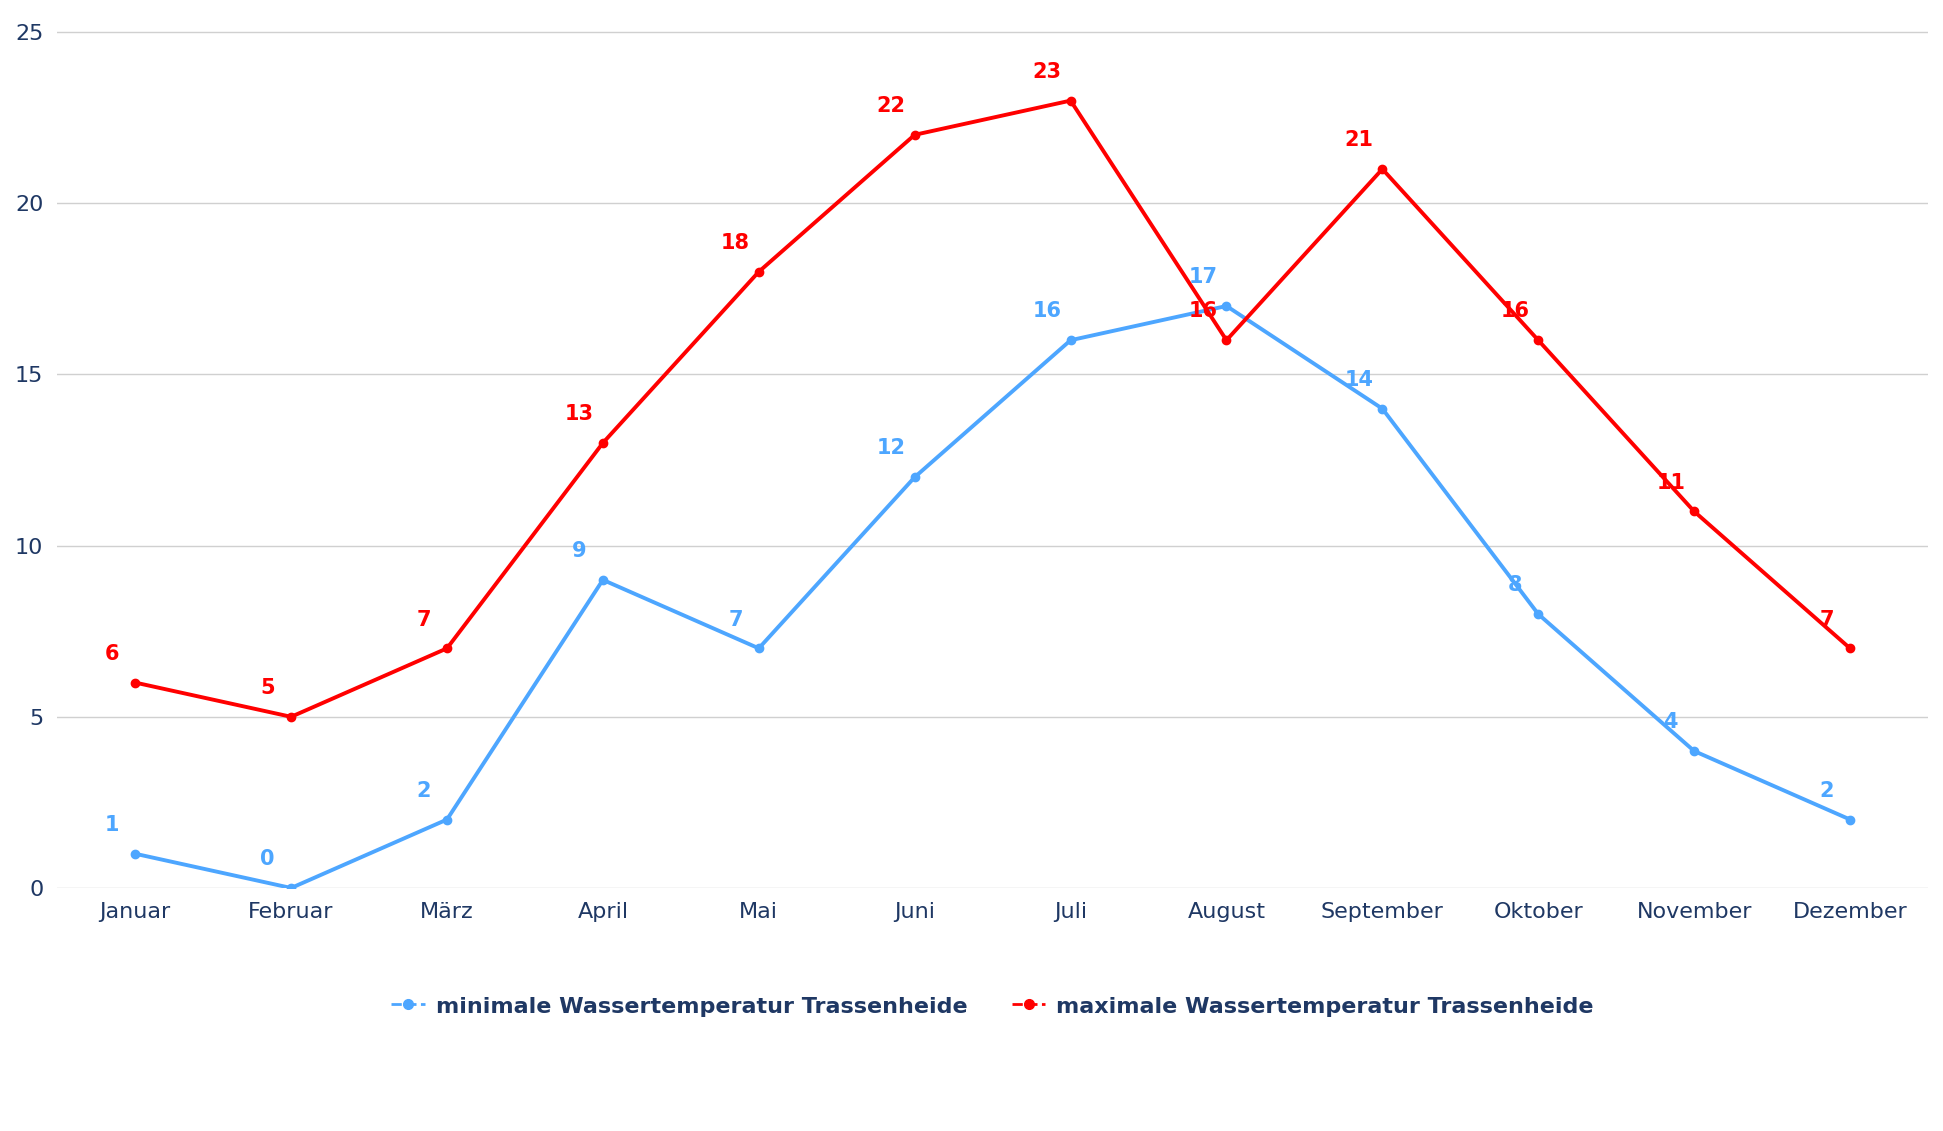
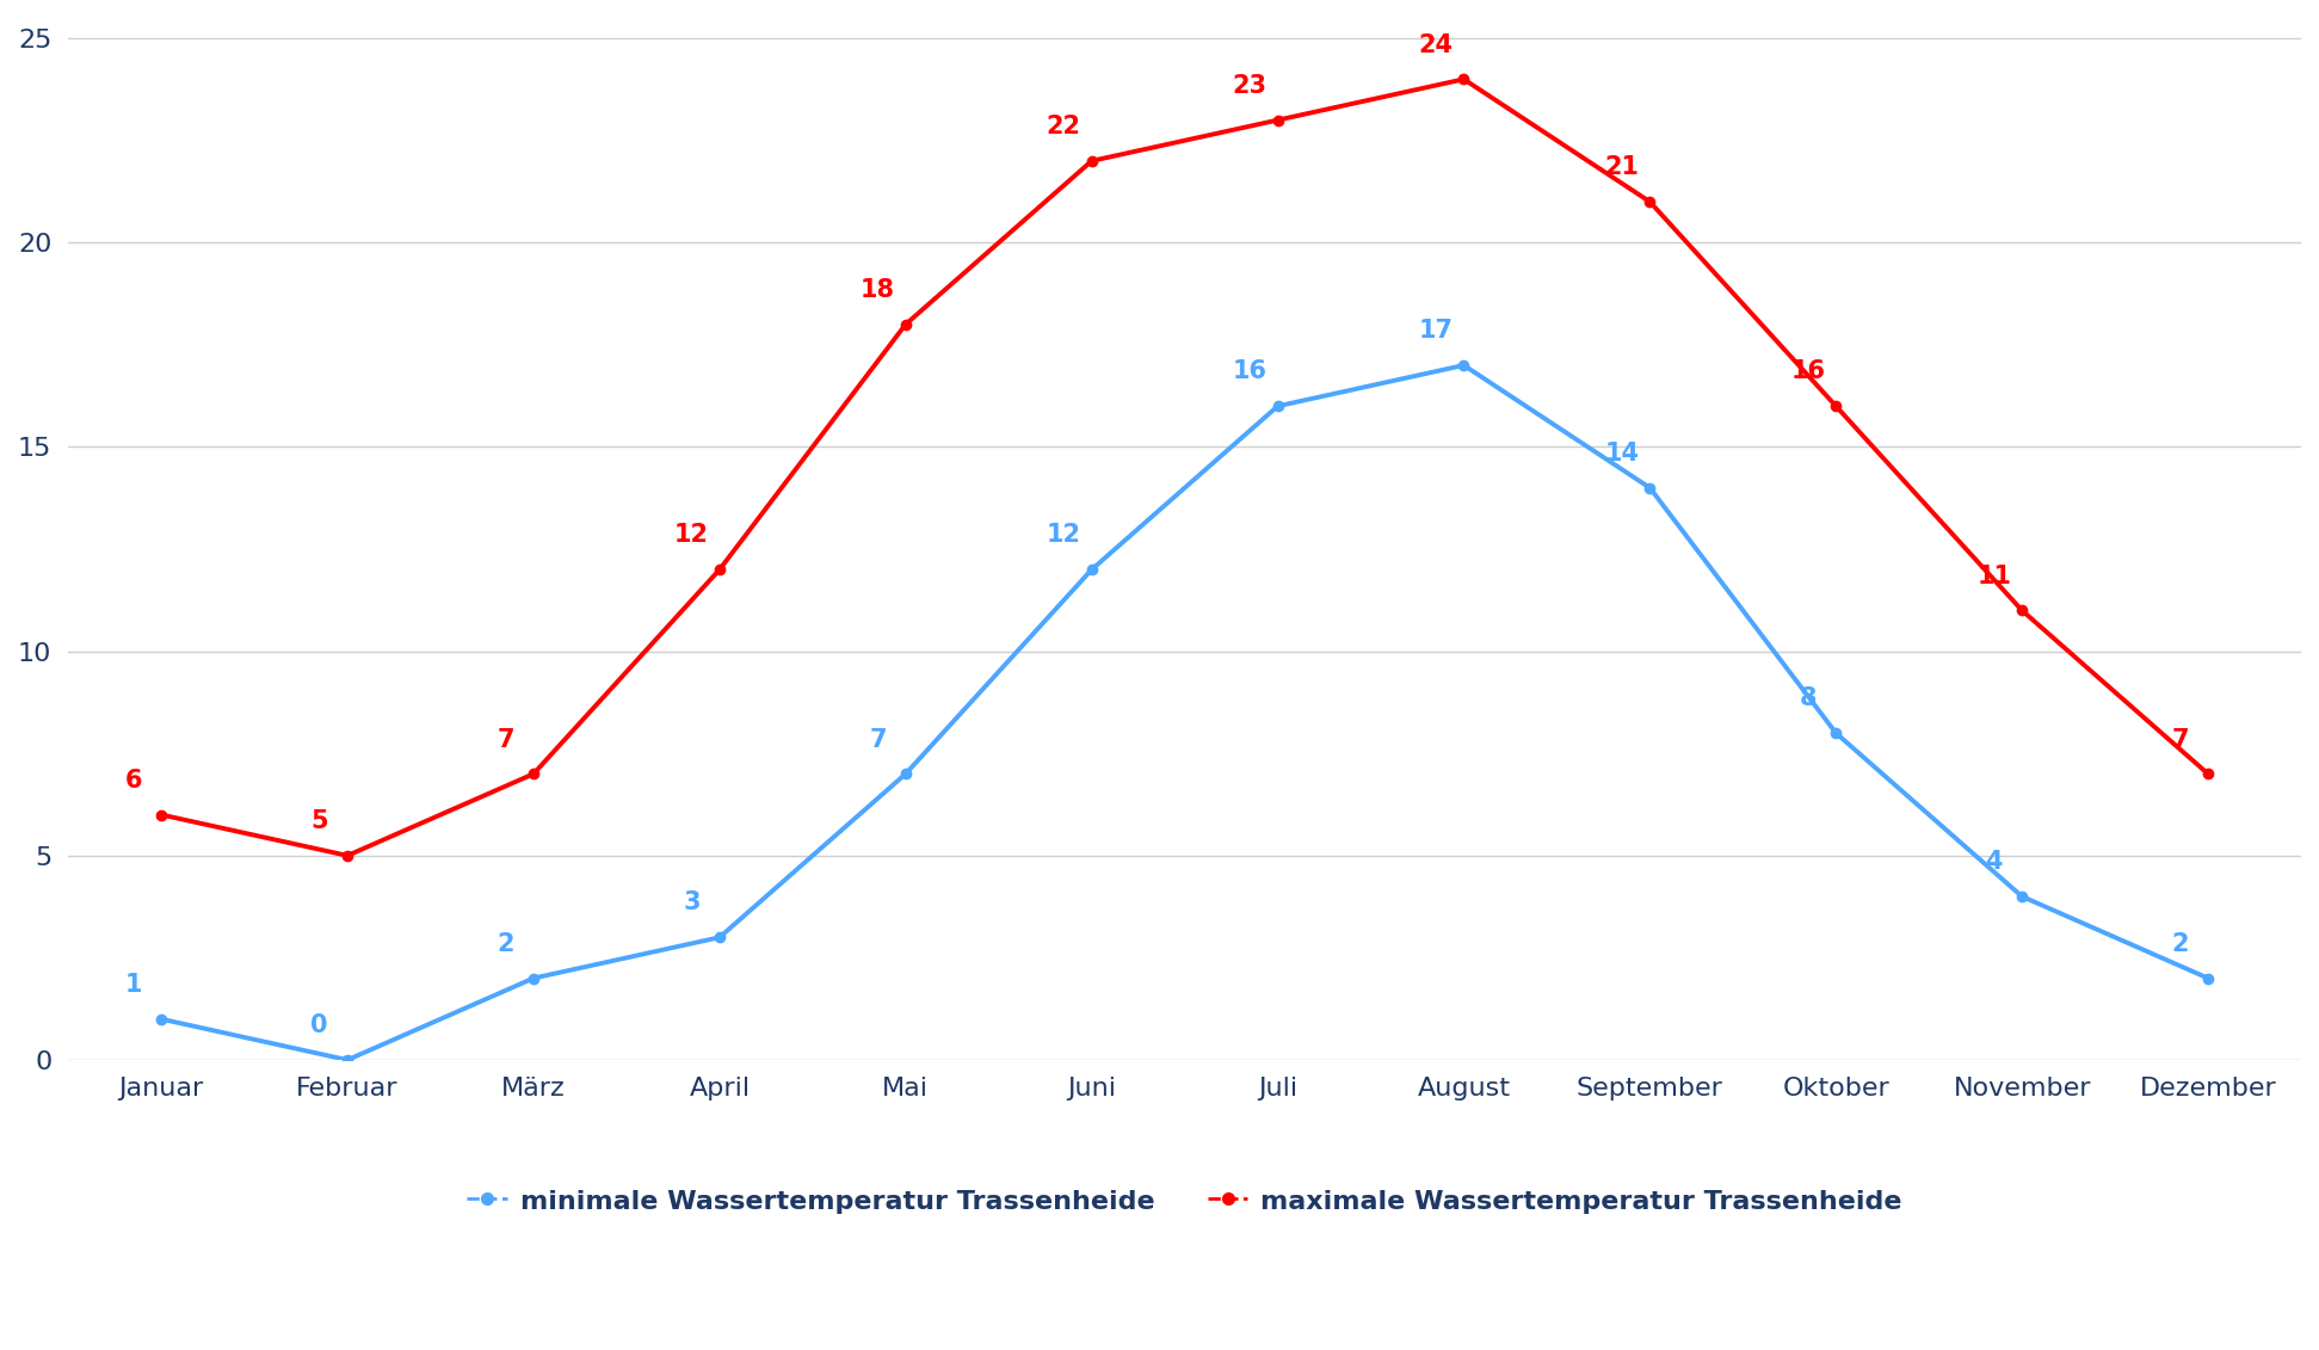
minimale Wassertemperatur Trassenheide/April: 9 -> 3
maximale Wassertemperatur Trassenheide/April: 13 -> 12
maximale Wassertemperatur Trassenheide/August: 16 -> 24
